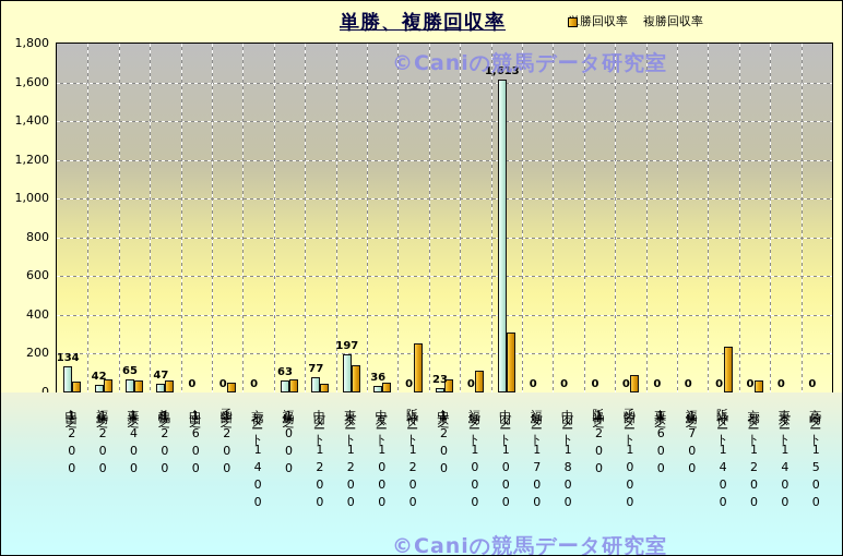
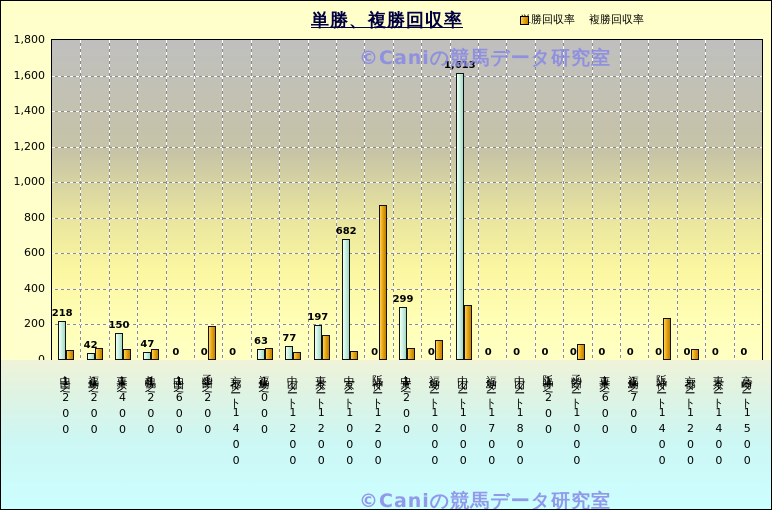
単勝回収率/中山芝1200: 134 -> 218
単勝回収率/東京芝1400: 65 -> 150
複勝回収率/函館芝1200: 50 -> 190
単勝回収率/中京ダート1000: 36 -> 682
複勝回収率/阪神ダート1200: 260 -> 870
単勝回収率/中京芝1200: 23 -> 299
